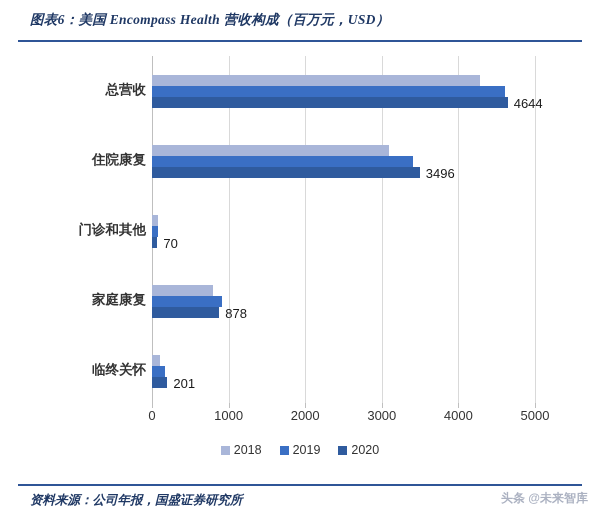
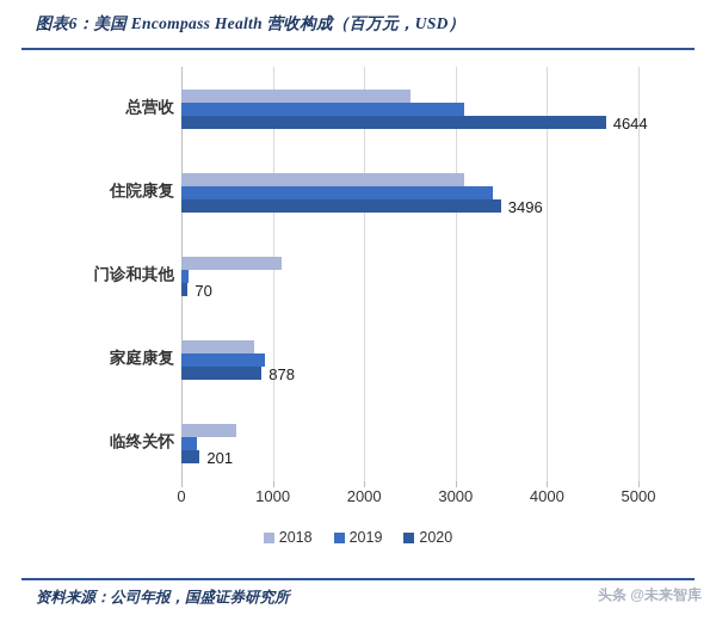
2018/总营收: 4300 -> 2500
2019/总营收: 4600 -> 3100
2018/门诊和其他: 100 -> 1100
2018/临终关怀: 100 -> 600
